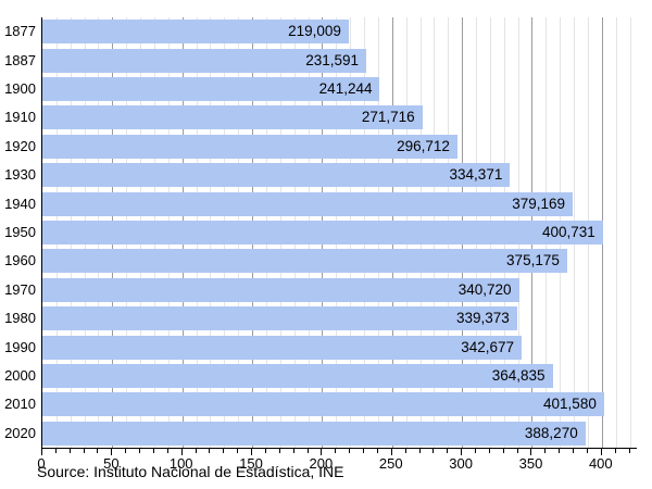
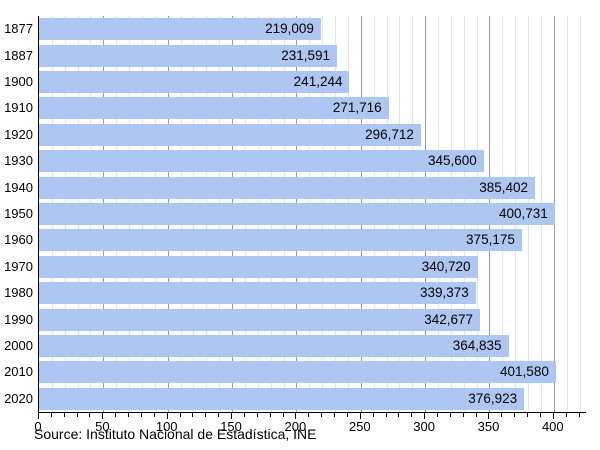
1930: 334,371 -> 345,600
1940: 379,169 -> 385,402
2020: 388,270 -> 376,923
